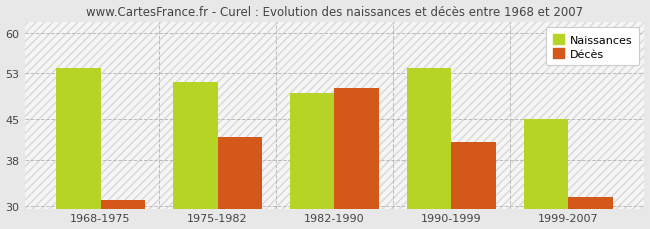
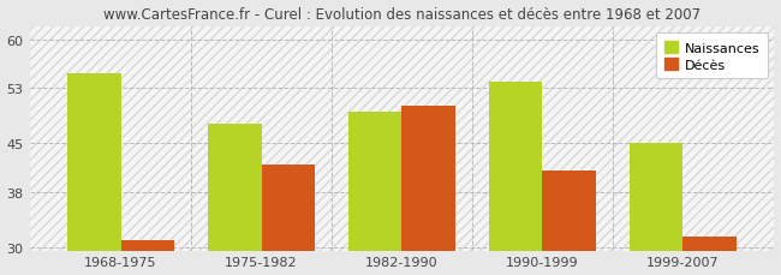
Naissances/1968-1975: 54.0 -> 55.2
Naissances/1975-1982: 51.5 -> 47.8
